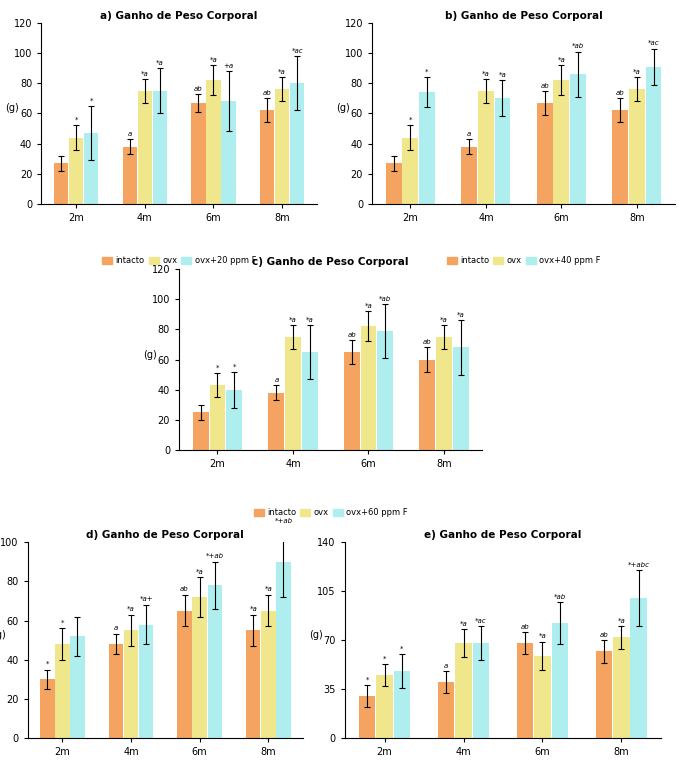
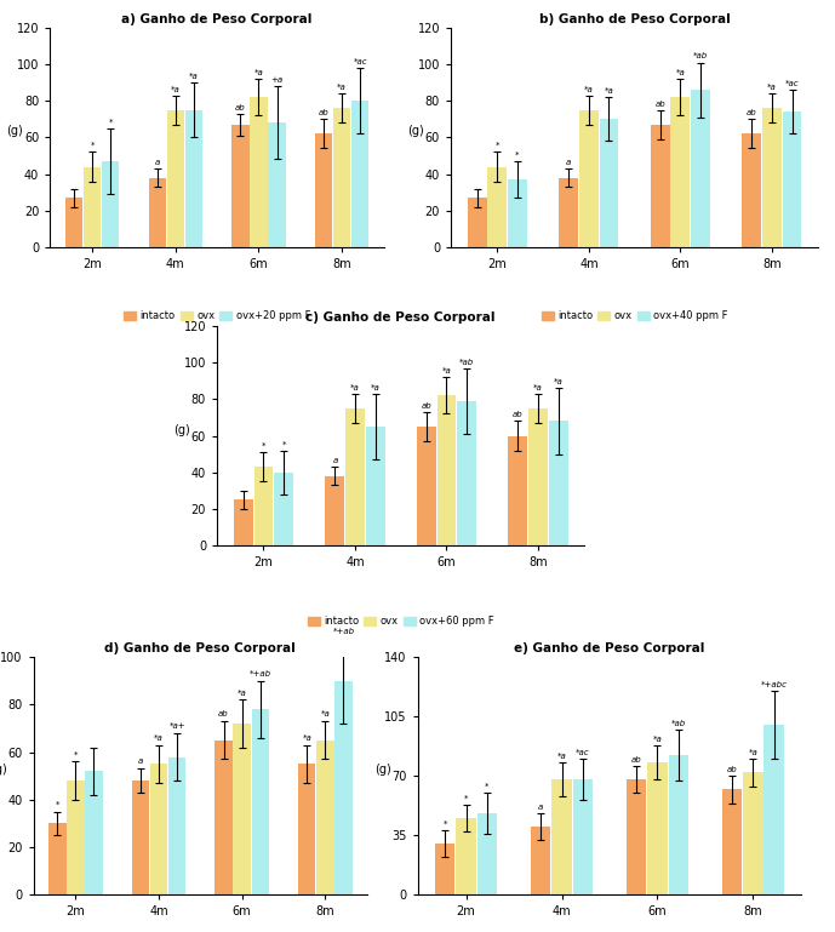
b) Ganho de Peso Corporal/ovx+40 ppm F/2m: 74 -> 37
b) Ganho de Peso Corporal/ovx+40 ppm F/8m: 91 -> 74
e) Ganho de Peso Corporal/ovx/6m: 59 -> 78
